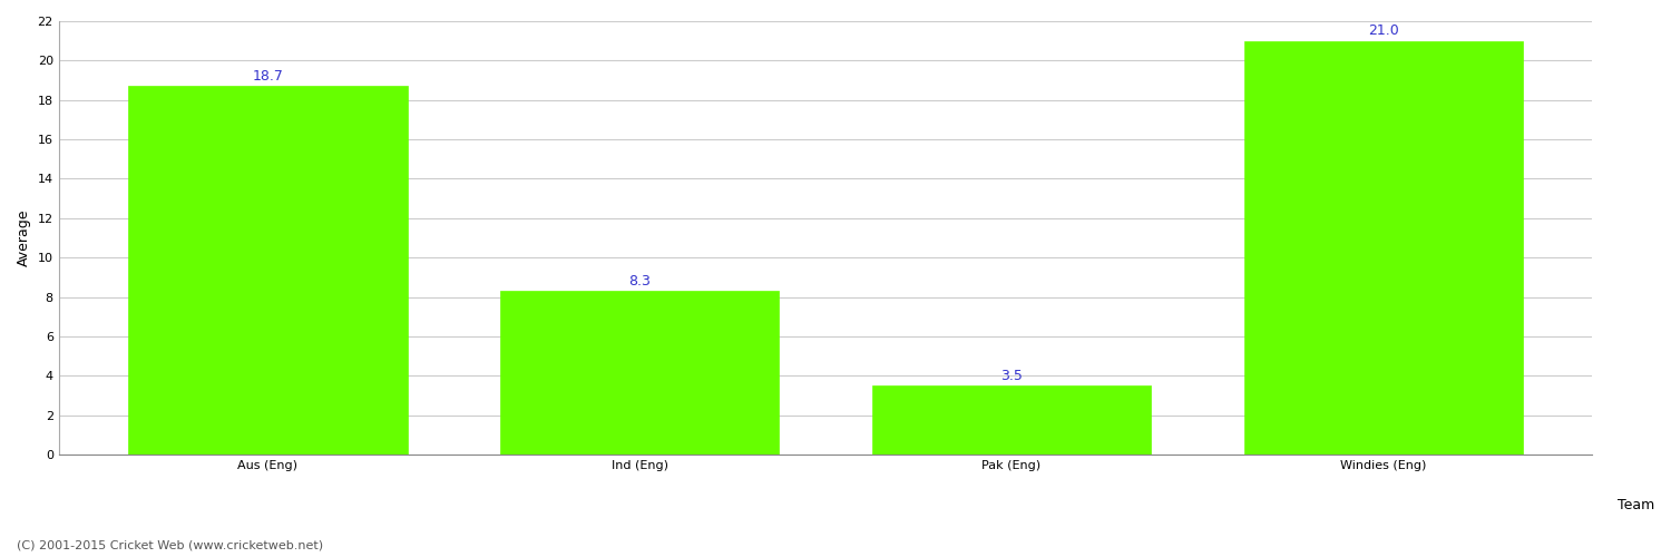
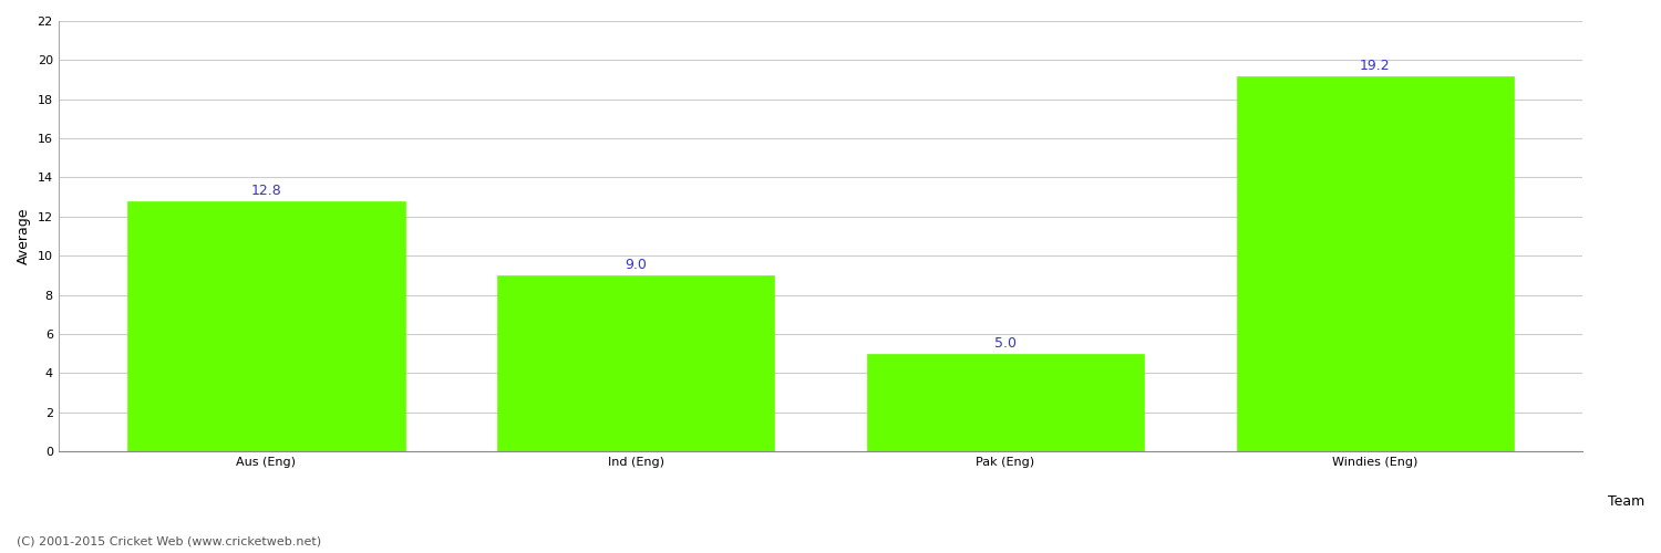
Aus (Eng): 18.7 -> 12.8
Ind (Eng): 8.3 -> 9.0
Pak (Eng): 3.5 -> 5.0
Windies (Eng): 21.0 -> 19.2
